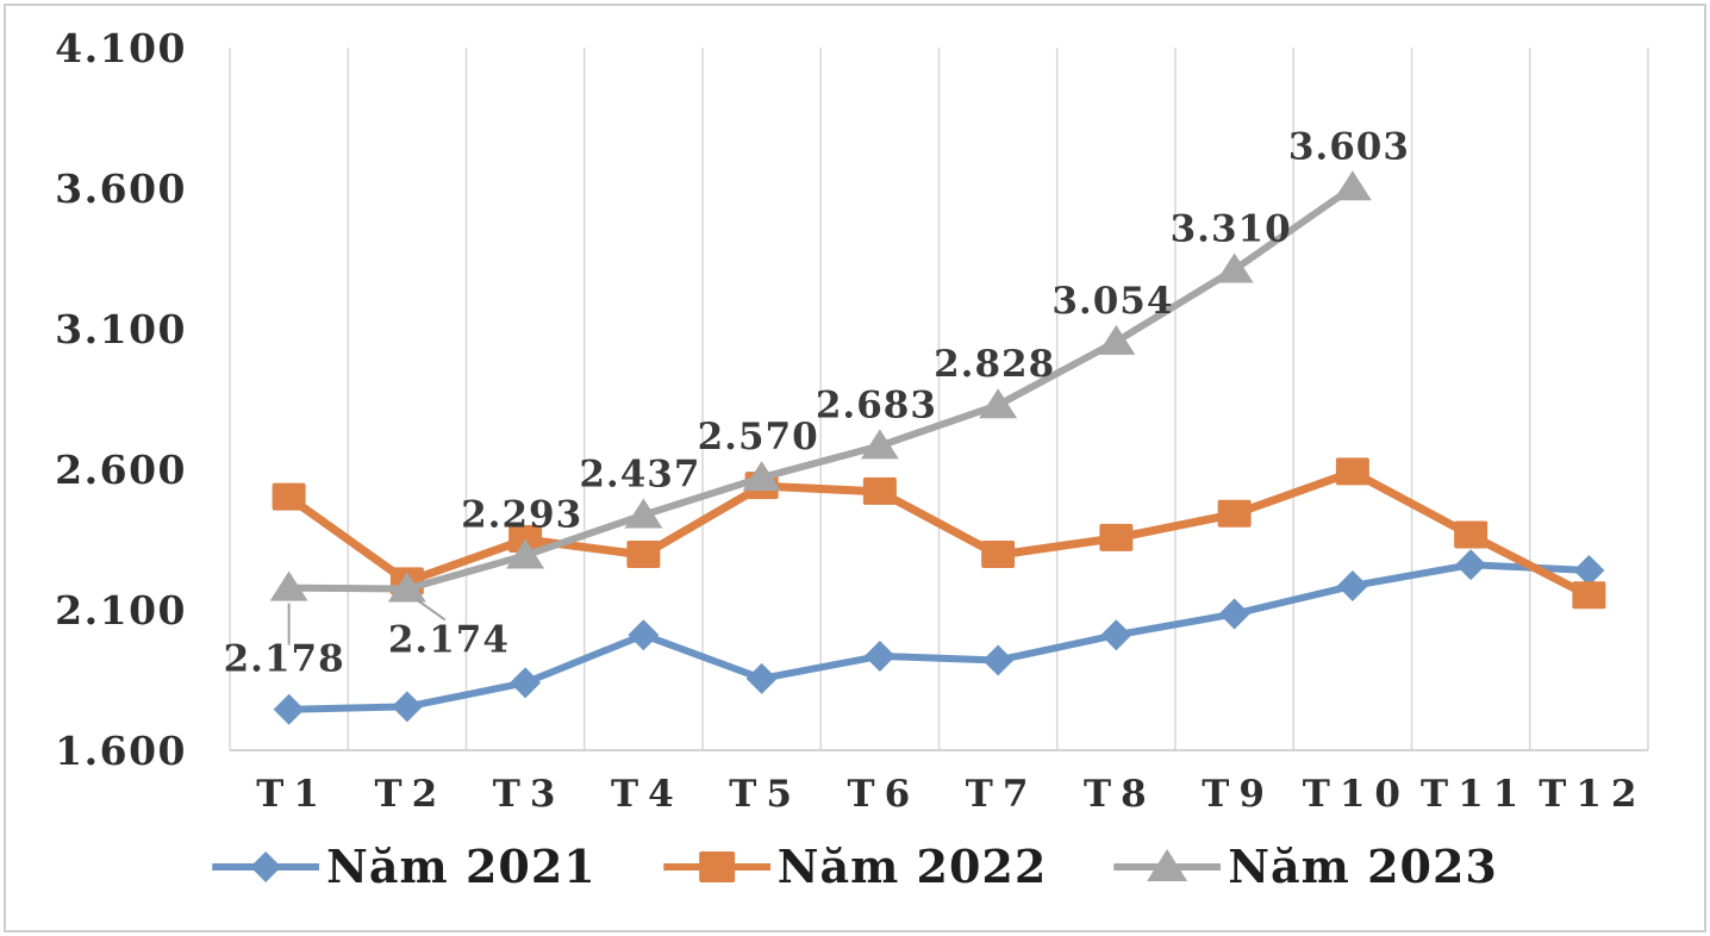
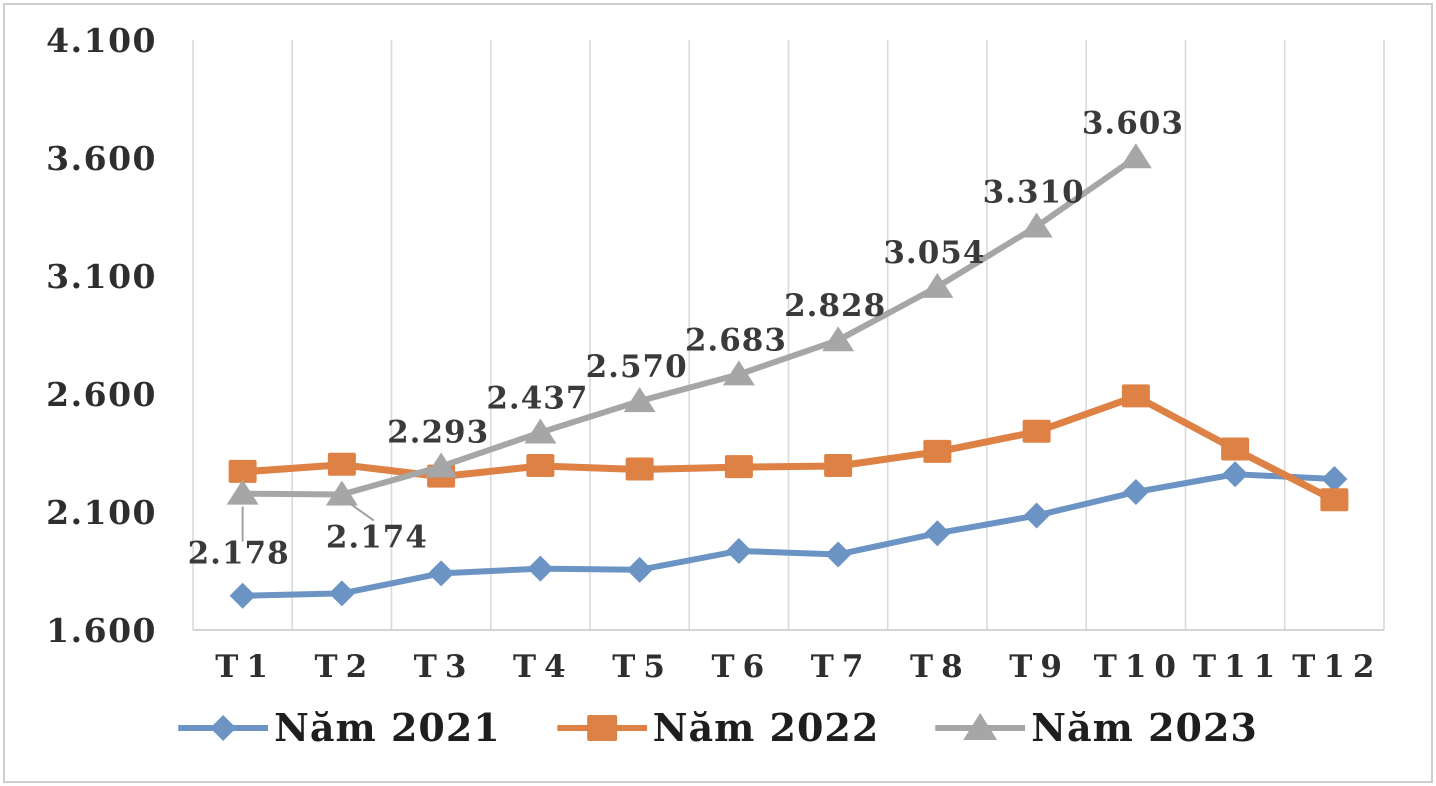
Năm 2022/T1: 2500 -> 2270
Năm 2022/T2: 2200 -> 2300
Năm 2022/T3: 2350 -> 2250
Năm 2021/T4: 2010 -> 1860
Năm 2022/T5: 2540 -> 2280
Năm 2022/T6: 2520 -> 2290
